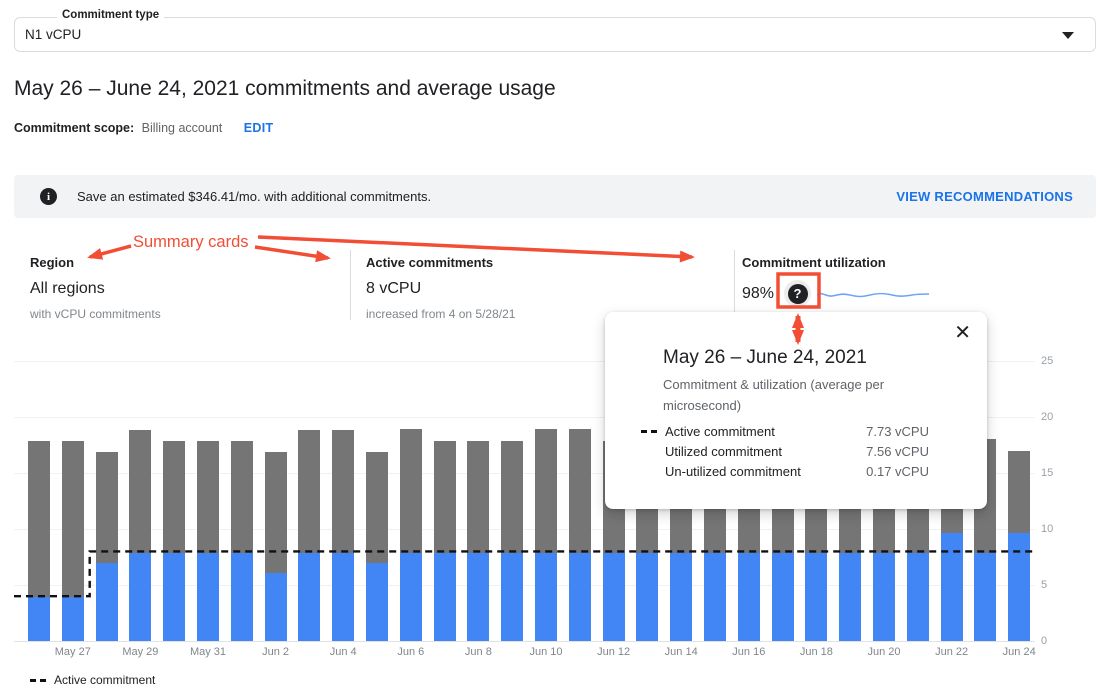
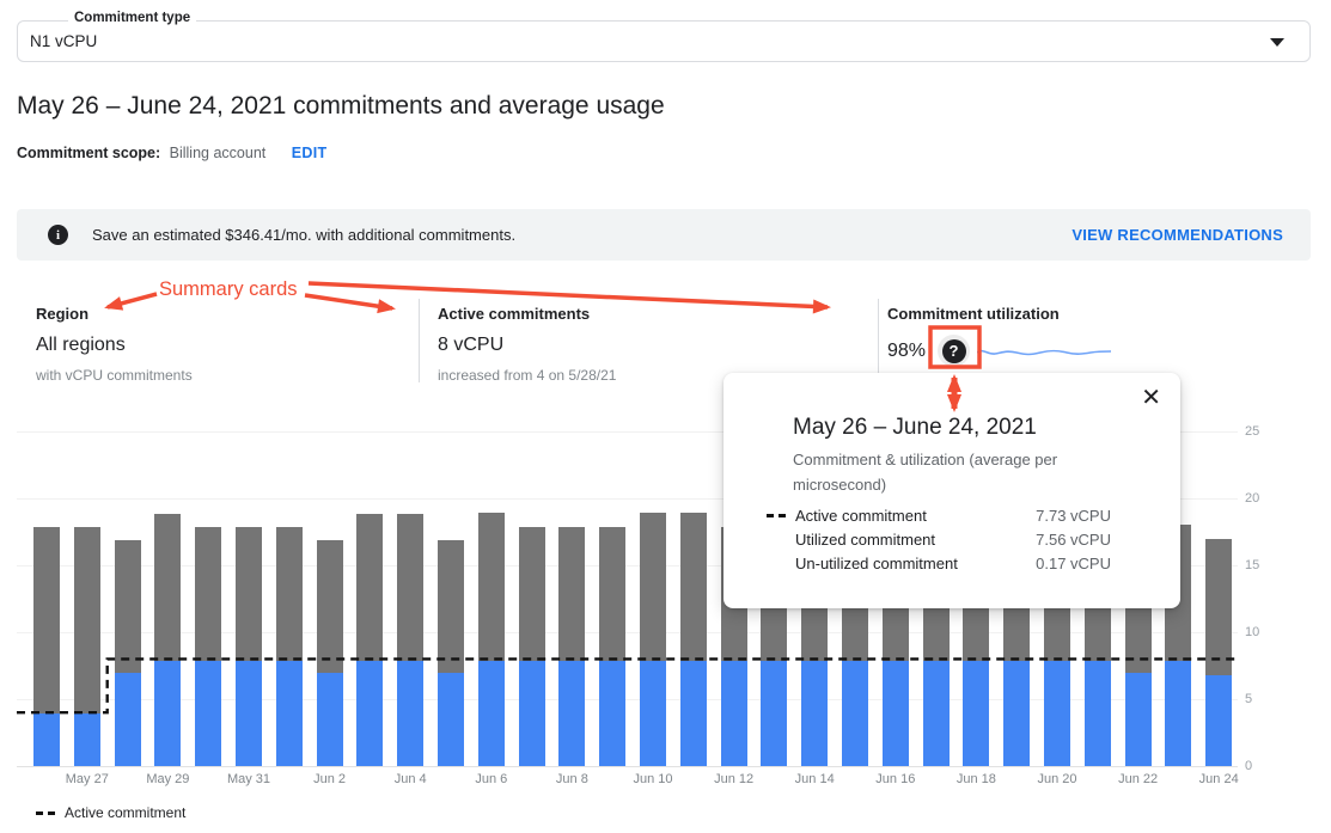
Utilized commitment/Jun 2: 6.1 -> 7.0
Utilized commitment/Jun 22: 9.6 -> 7.0
Utilized commitment/Jun 24: 9.6 -> 6.8
